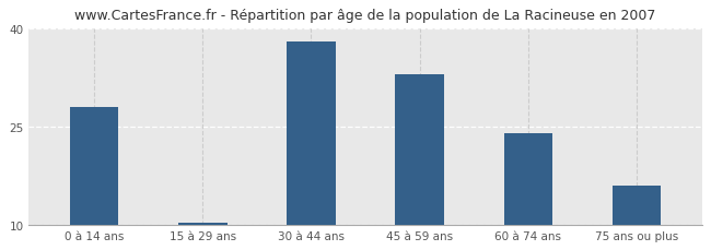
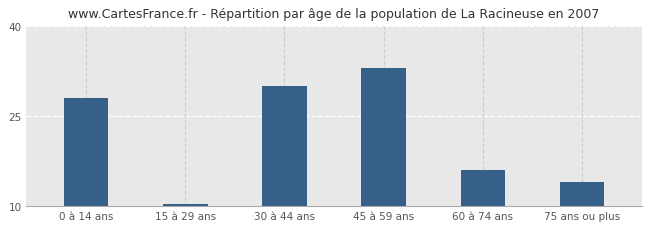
30 à 44 ans: 38.0 -> 30.0
60 à 74 ans: 24.0 -> 16.0
75 ans ou plus: 16.0 -> 14.0
